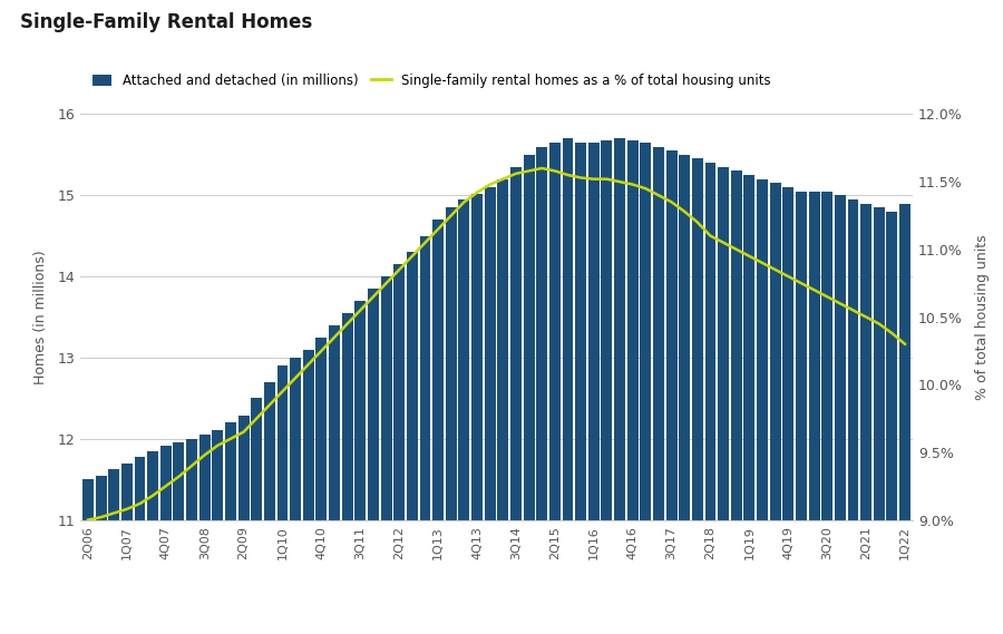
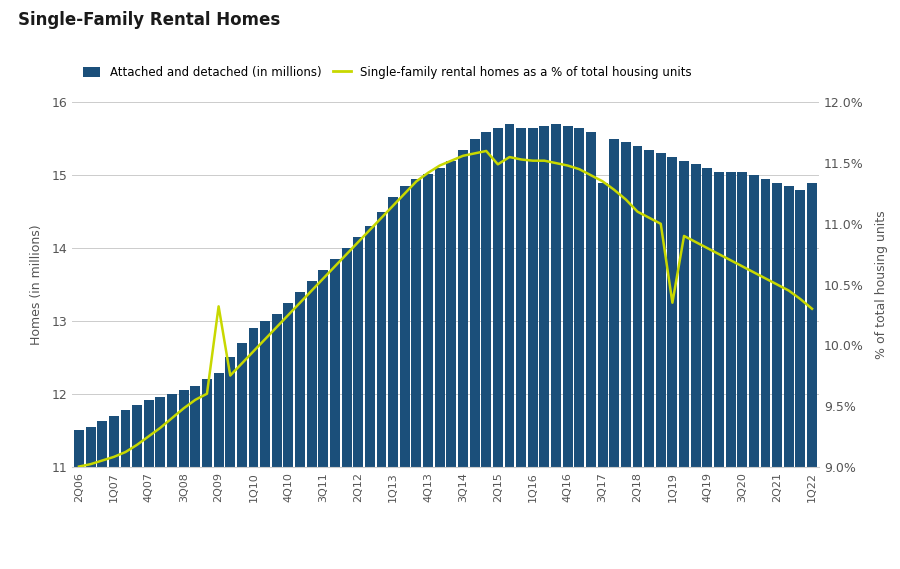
Single-family rental homes as a % of total housing units/2Q09: 9.65% -> 10.32%
Single-family rental homes as a % of total housing units/2Q15: 11.58% -> 11.49%
Attached and detached (in millions)/3Q17: 15.55 -> 14.90
Single-family rental homes as a % of total housing units/1Q19: 10.95% -> 10.35%
